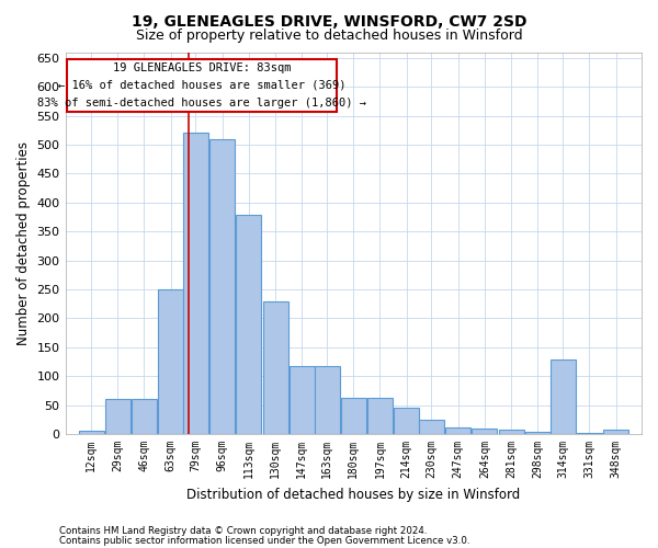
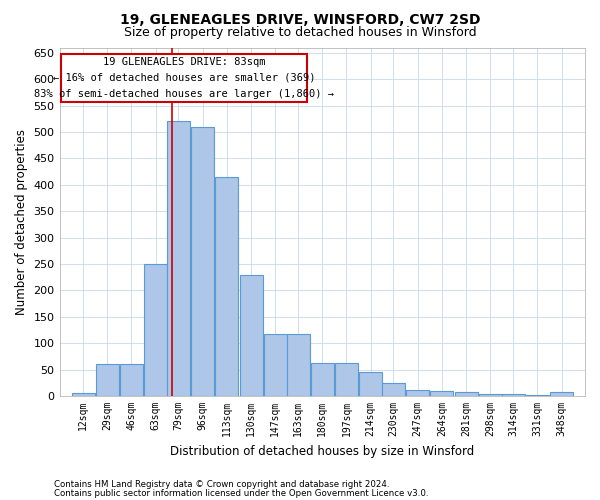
113sqm: 378 -> 415
314sqm: 128 -> 3
